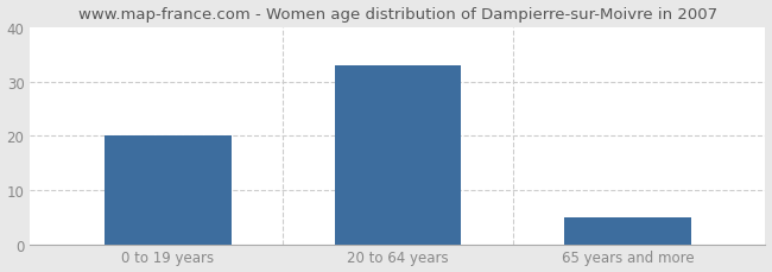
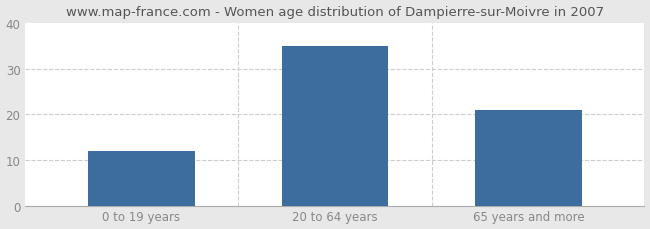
0 to 19 years: 20 -> 12
20 to 64 years: 33 -> 35
65 years and more: 5 -> 21
